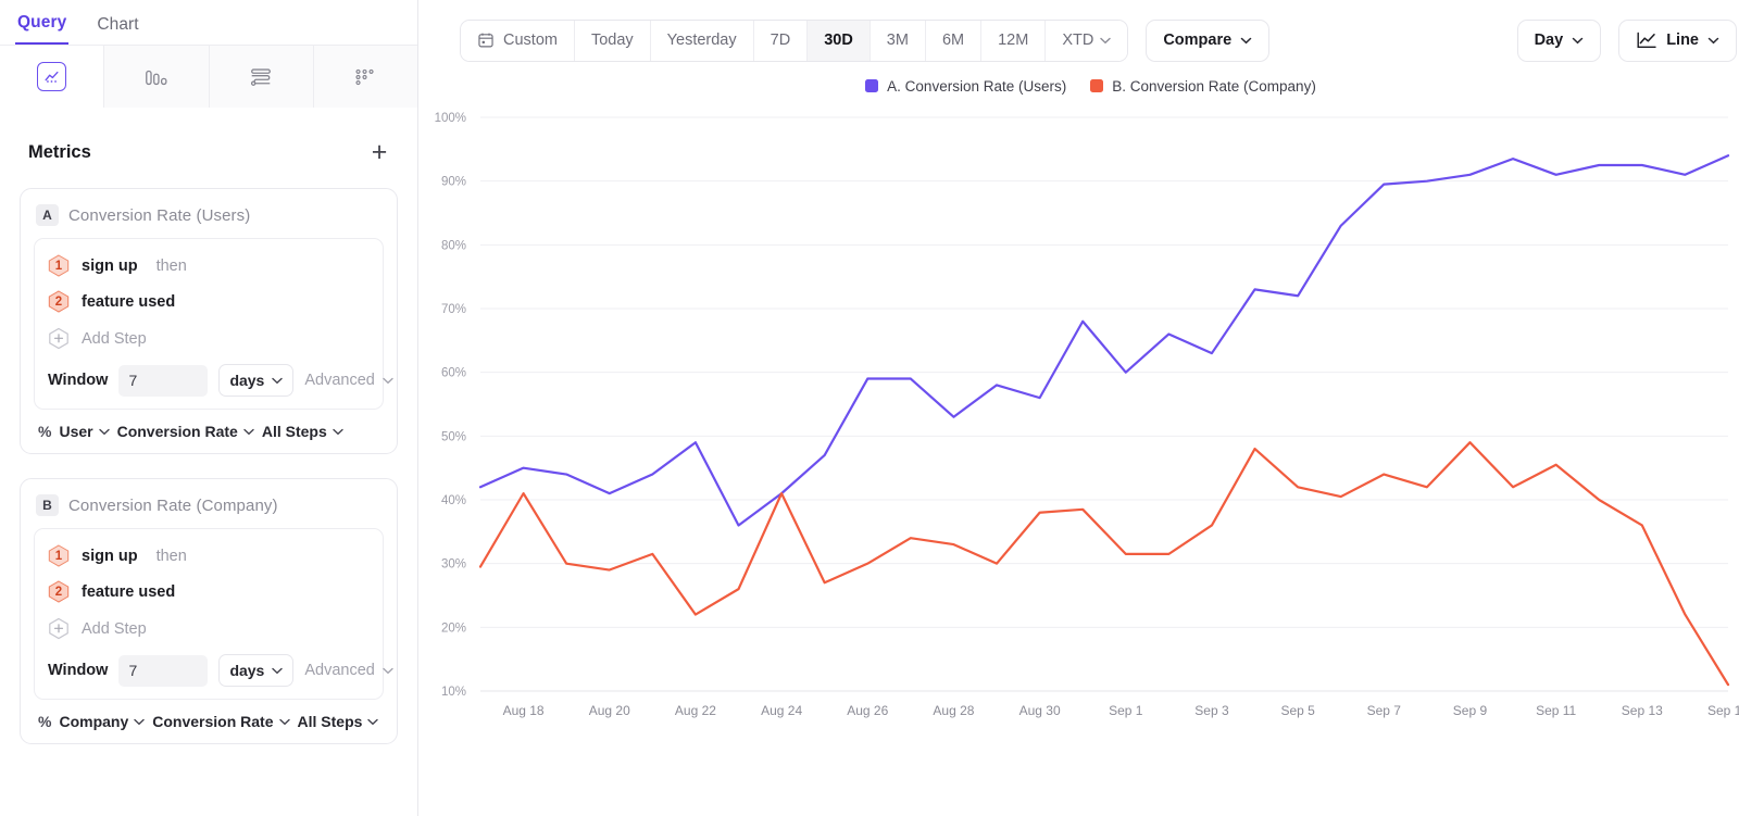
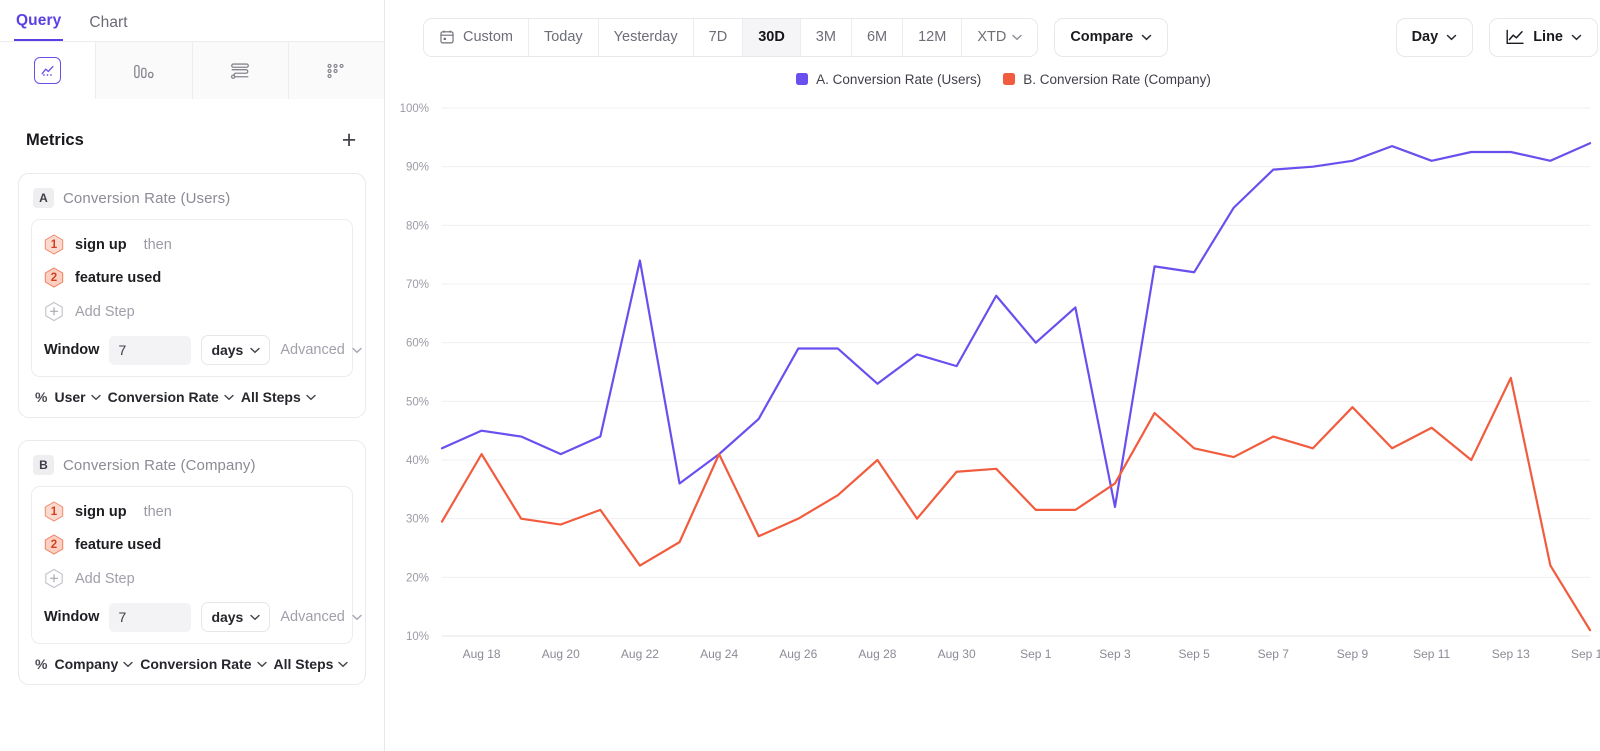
A. Conversion Rate (Users)/Aug 22: 49% -> 74%
B. Conversion Rate (Company)/Aug 28: 33% -> 40%
A. Conversion Rate (Users)/Sep 3: 63% -> 32%
B. Conversion Rate (Company)/Sep 13: 36% -> 54%
